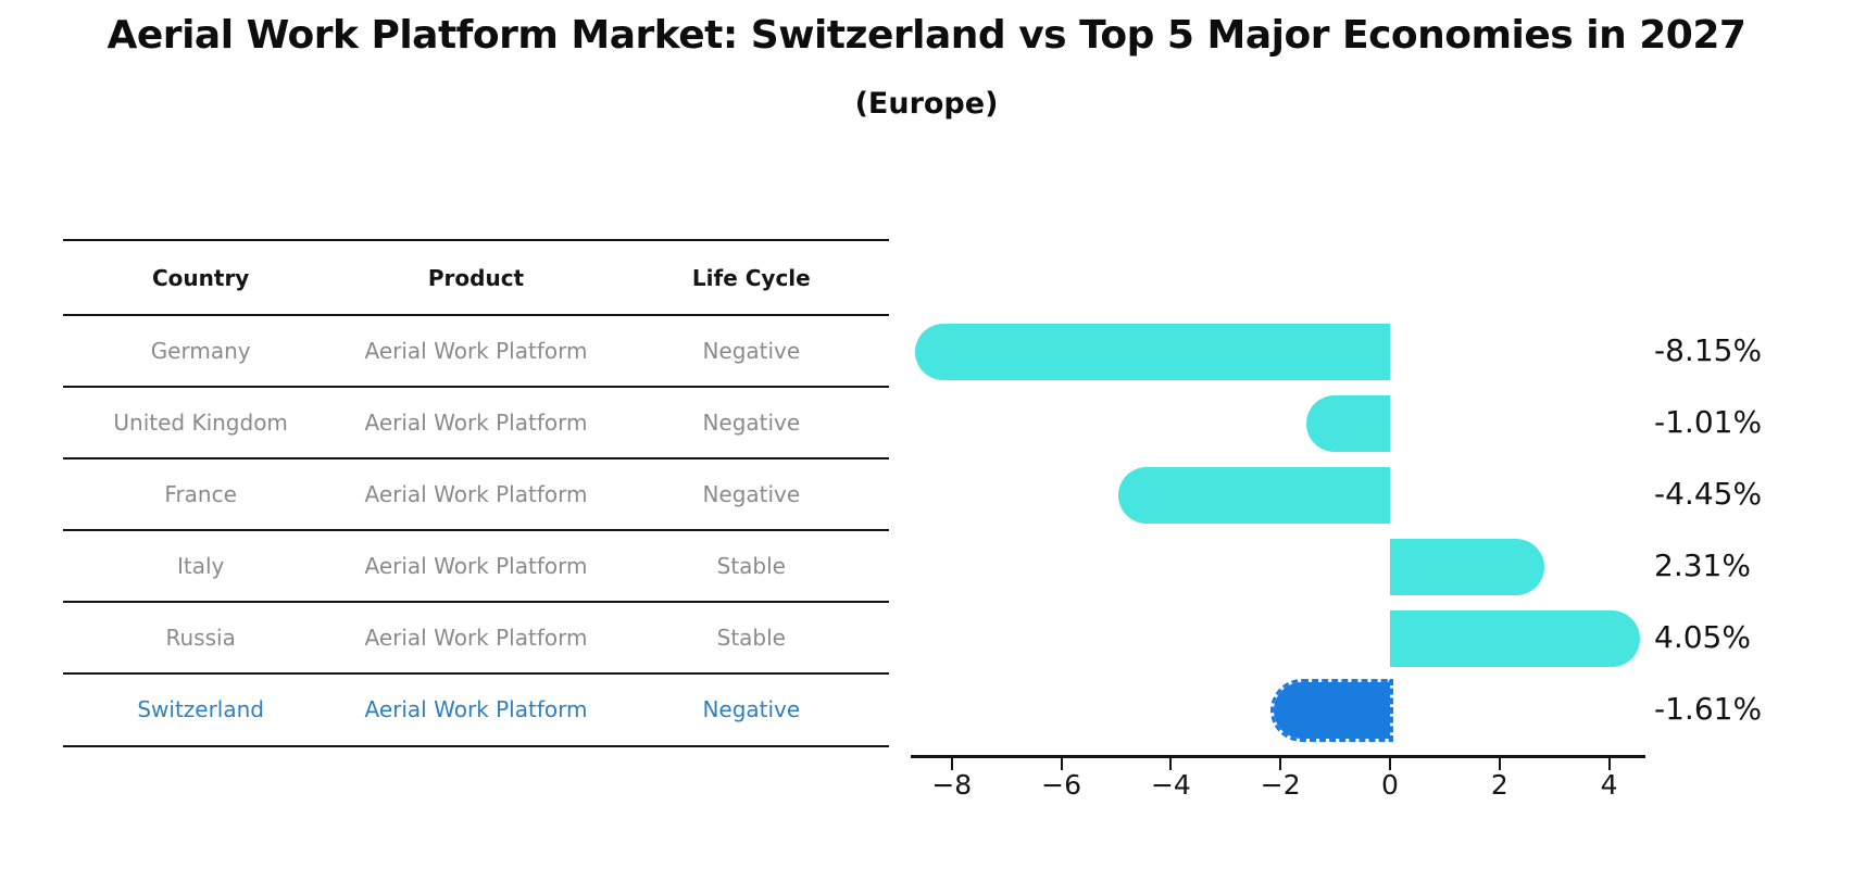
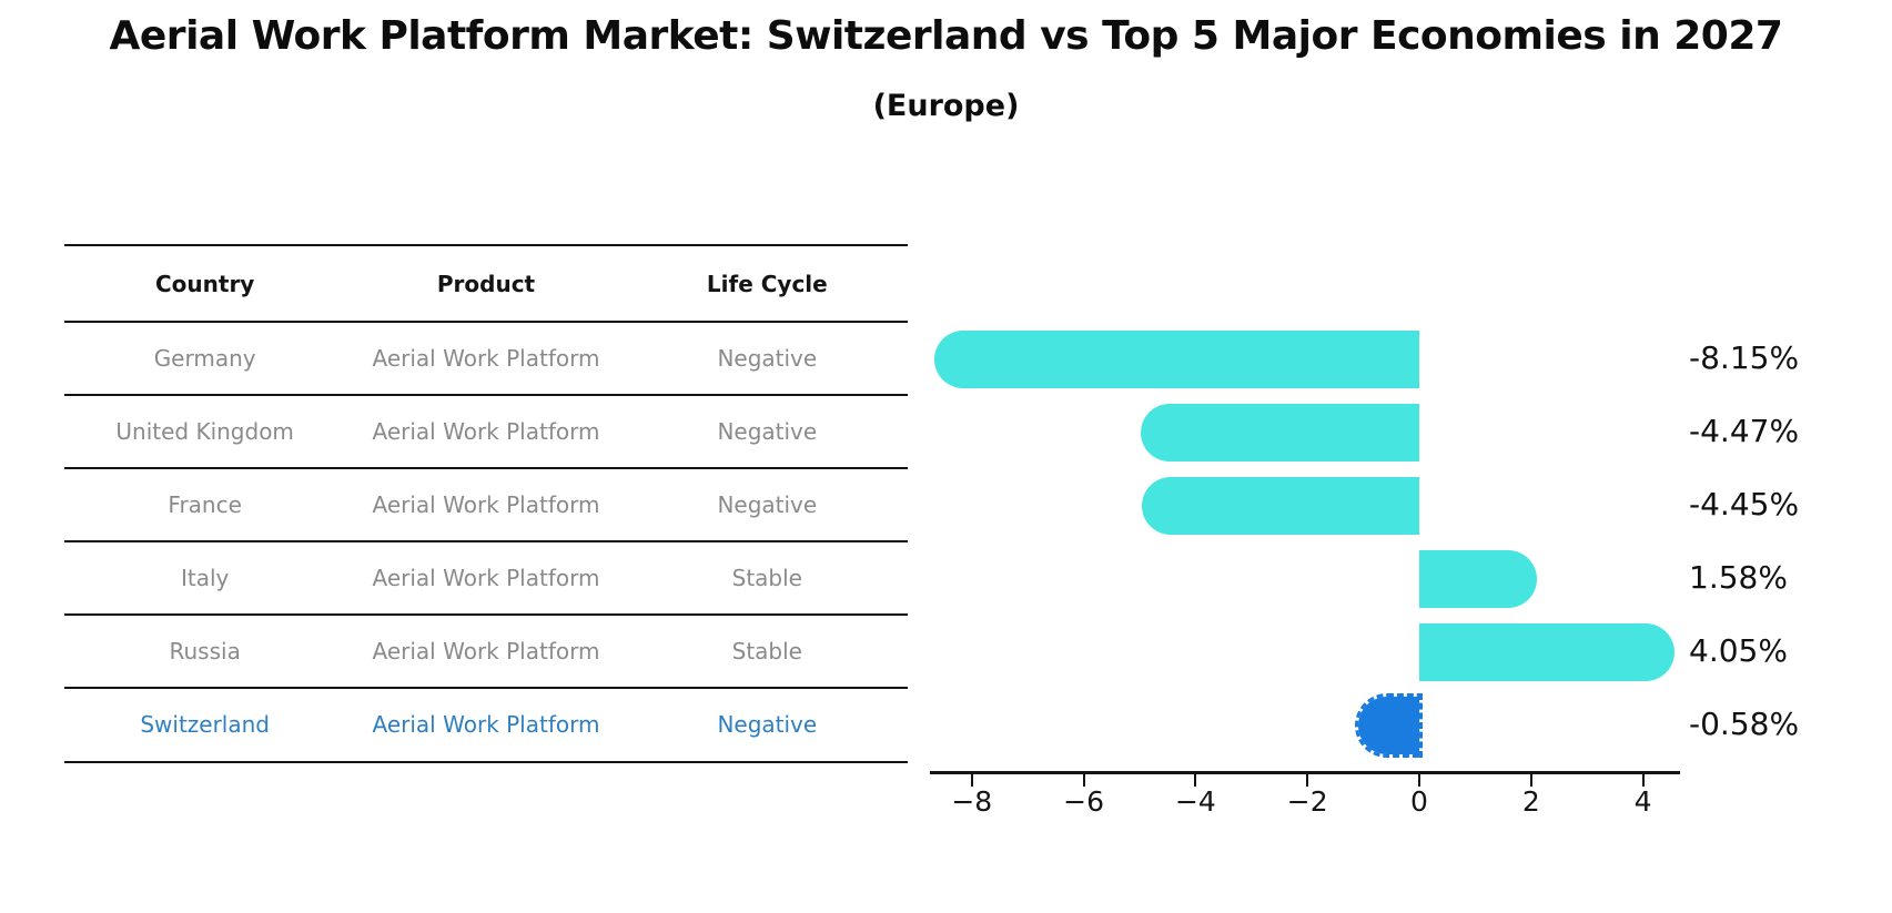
United Kingdom: -1.01% -> -4.47%
Italy: 2.31% -> 1.58%
Switzerland: -1.61% -> -0.58%
